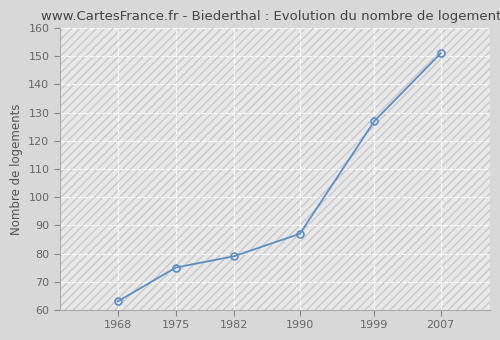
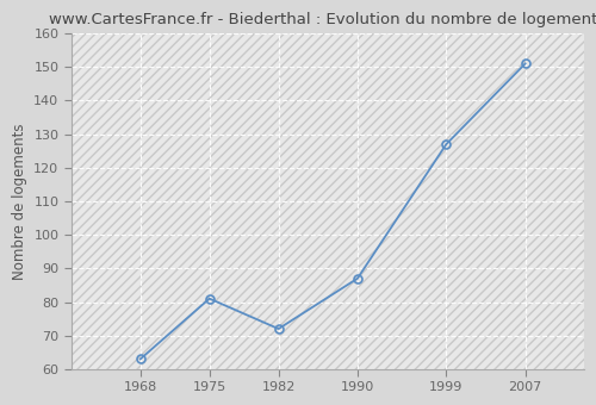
1975: 75 -> 81
1982: 79 -> 72
